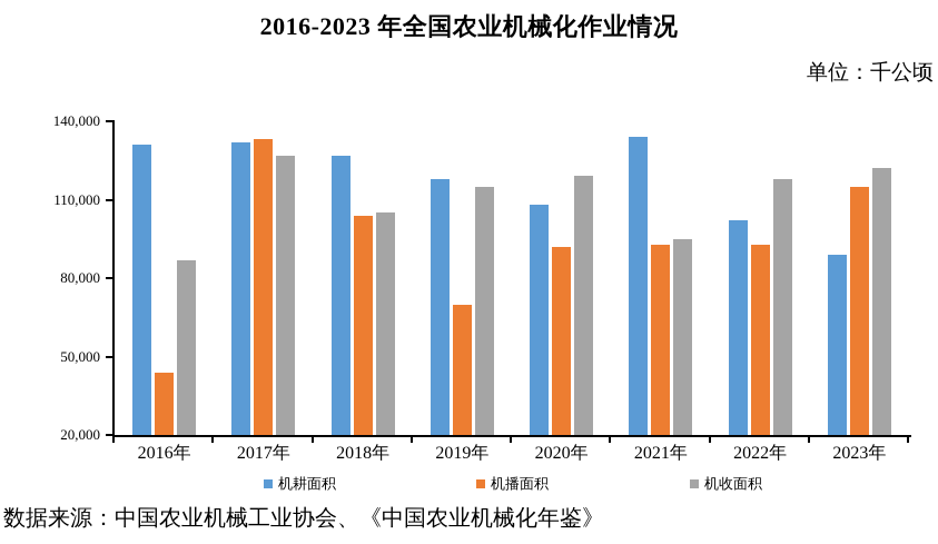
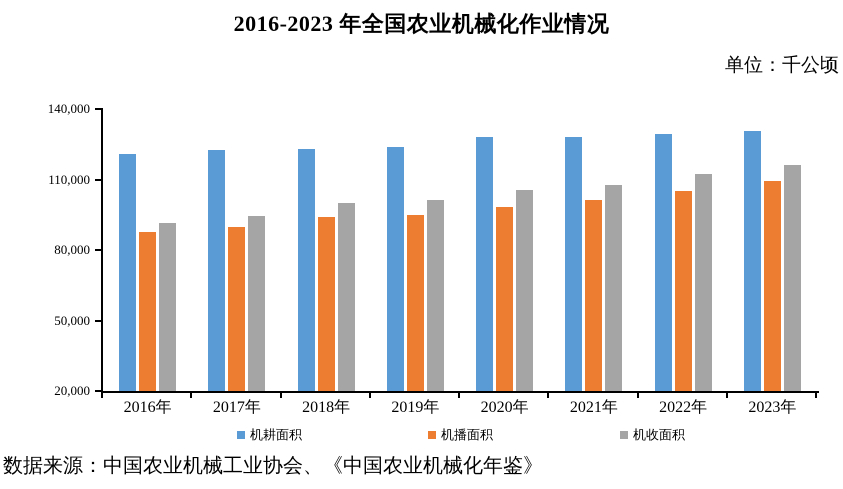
机耕面积/2016年: 131000 -> 121000
机播面积/2016年: 44000 -> 88000
机收面积/2016年: 87000 -> 92000
机耕面积/2017年: 132000 -> 122000
机播面积/2017年: 133000 -> 90000
机收面积/2017年: 127000 -> 94000
机耕面积/2018年: 127000 -> 123000
机播面积/2018年: 104000 -> 94000
机收面积/2018年: 105000 -> 100000
机耕面积/2019年: 118000 -> 124000
机播面积/2019年: 70000 -> 95000
机收面积/2019年: 115000 -> 101000
机耕面积/2020年: 108000 -> 128000
机播面积/2020年: 92000 -> 98000
机收面积/2020年: 119000 -> 105000
机耕面积/2021年: 134000 -> 128000
机播面积/2021年: 93000 -> 102000
机收面积/2021年: 95000 -> 108000
机耕面积/2022年: 102000 -> 129000
机播面积/2022年: 93000 -> 105000
机收面积/2022年: 118000 -> 112000
机耕面积/2023年: 89000 -> 131000
机播面积/2023年: 115000 -> 109000
机收面积/2023年: 122000 -> 116000
